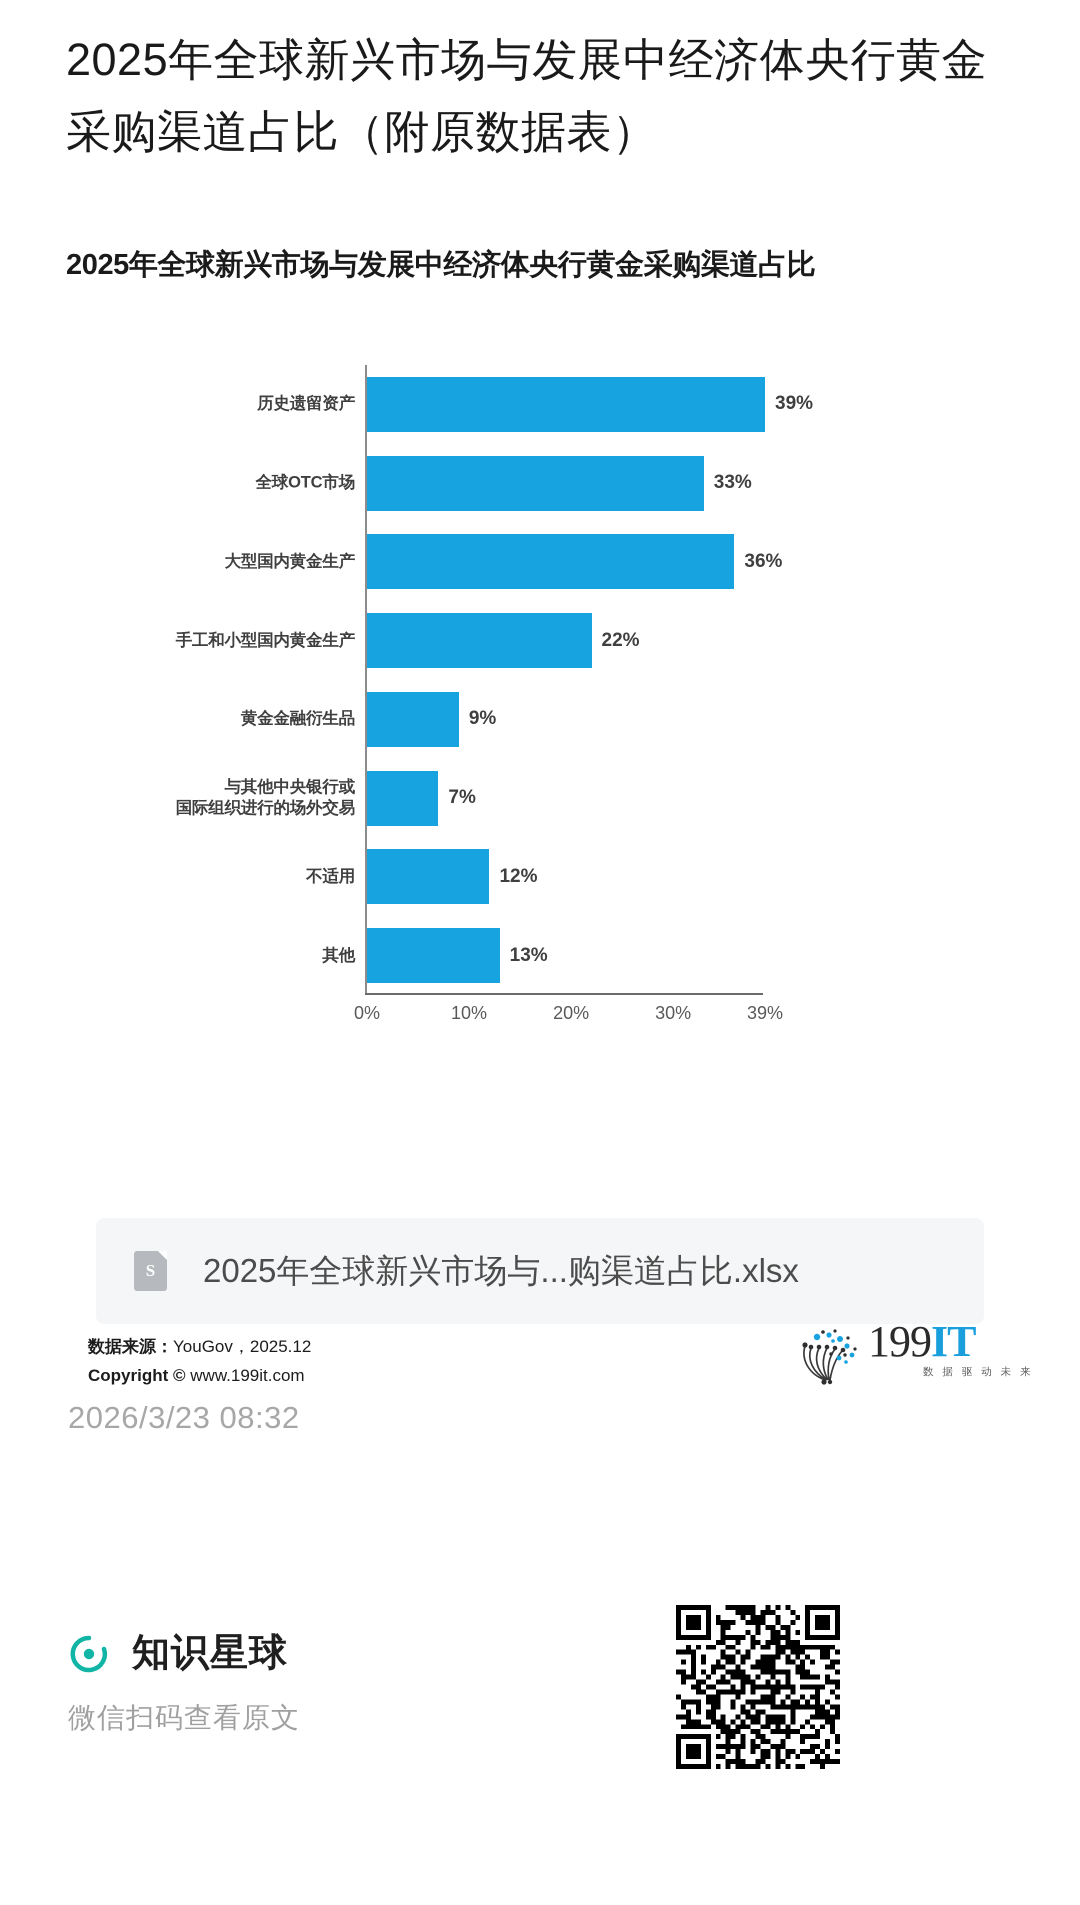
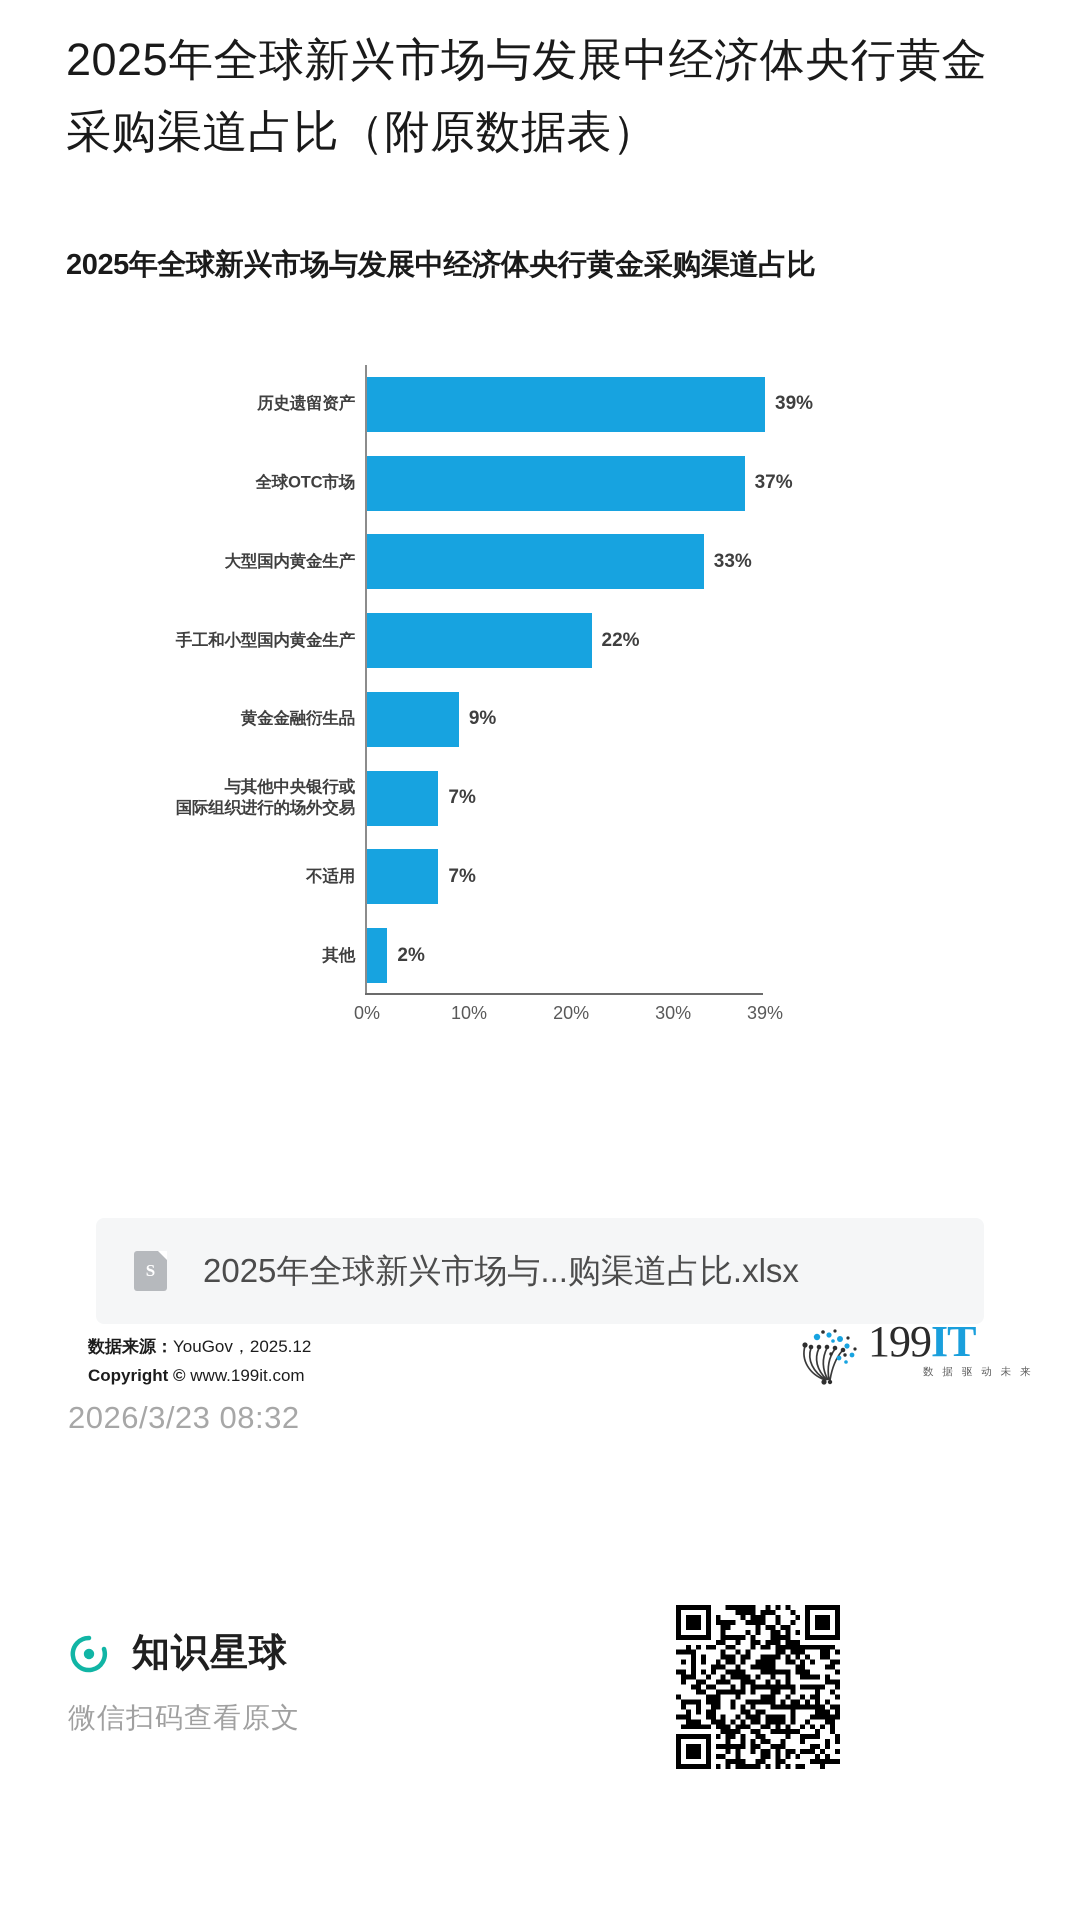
全球OTC市场: 33% -> 37%
大型国内黄金生产: 36% -> 33%
不适用: 12% -> 7%
其他: 13% -> 2%
